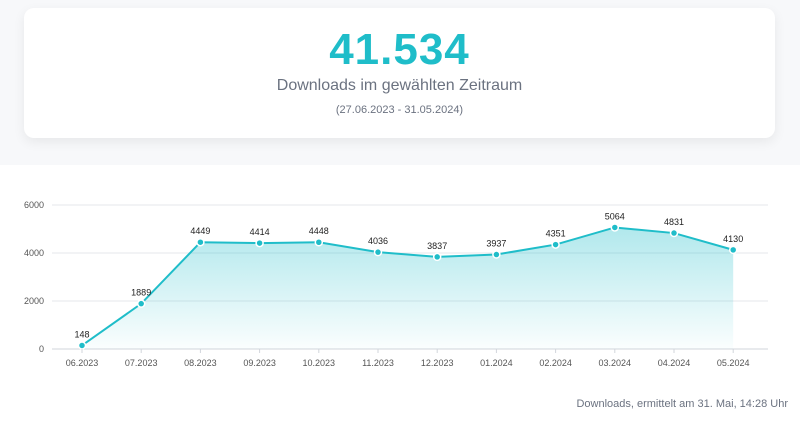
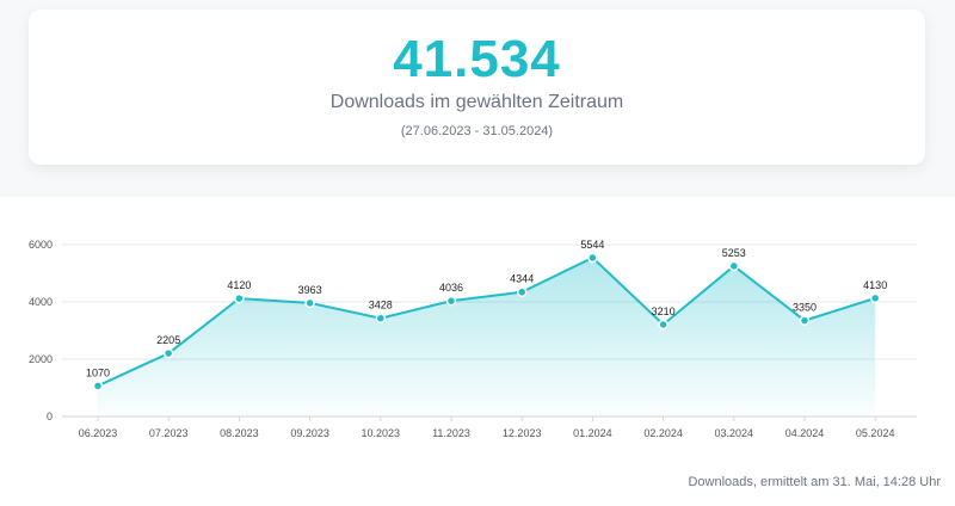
06.2023: 148 -> 1070
07.2023: 1889 -> 2205
08.2023: 4449 -> 4120
09.2023: 4414 -> 3963
10.2023: 4448 -> 3428
12.2023: 3837 -> 4344
01.2024: 3937 -> 5544
02.2024: 4351 -> 3210
03.2024: 5064 -> 5253
04.2024: 4831 -> 3350
